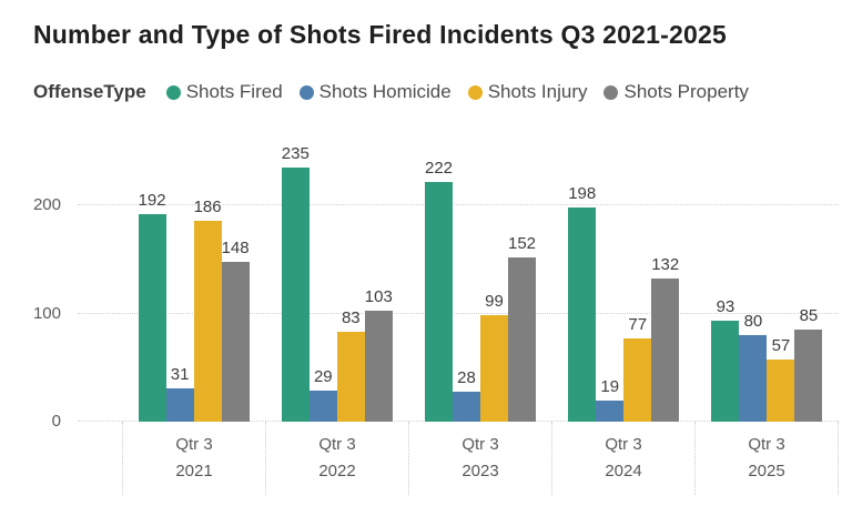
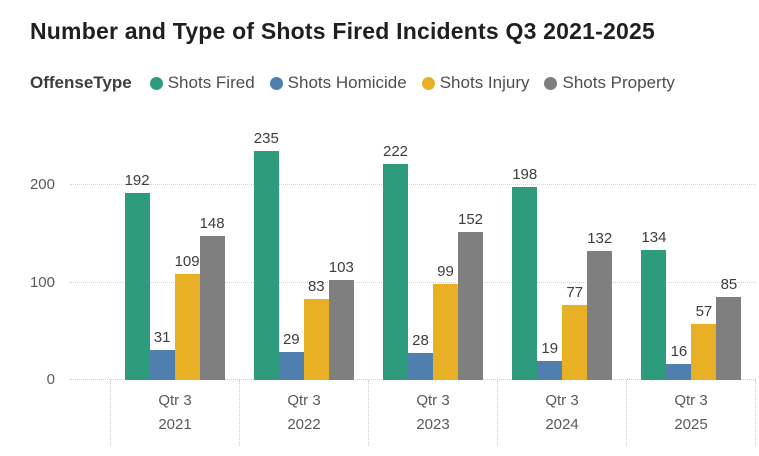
Shots Injury/Qtr 3 2021: 186 -> 109
Shots Fired/Qtr 3 2025: 93 -> 134
Shots Homicide/Qtr 3 2025: 80 -> 16
